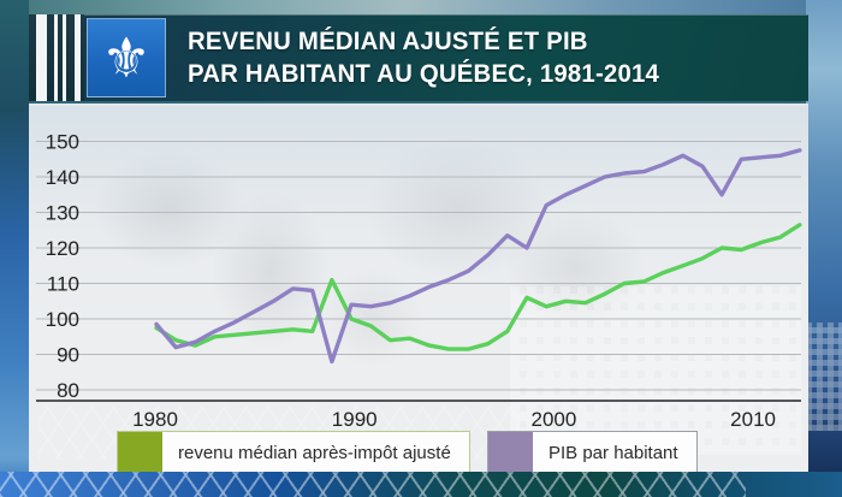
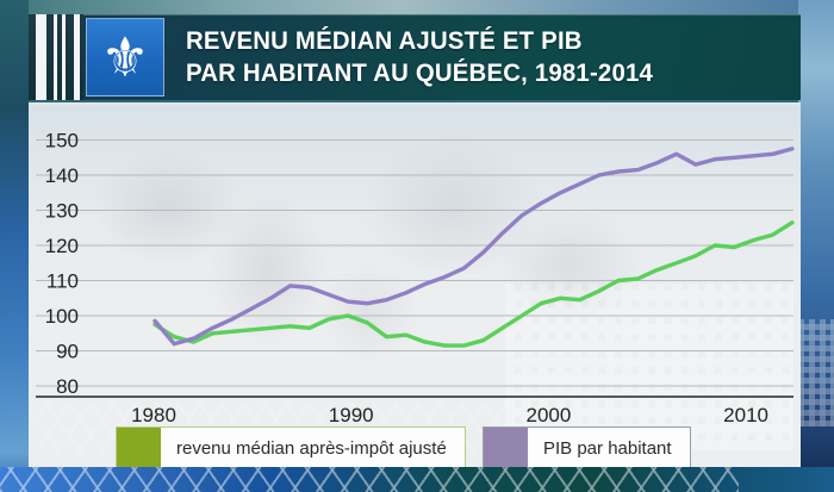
revenu médian après-impôt ajusté/1990: 111 -> 99
PIB par habitant/1990: 88 -> 106
revenu médian après-impôt ajusté/2000: 106 -> 100
PIB par habitant/2000: 120 -> 128
PIB par habitant/2010: 135 -> 144
